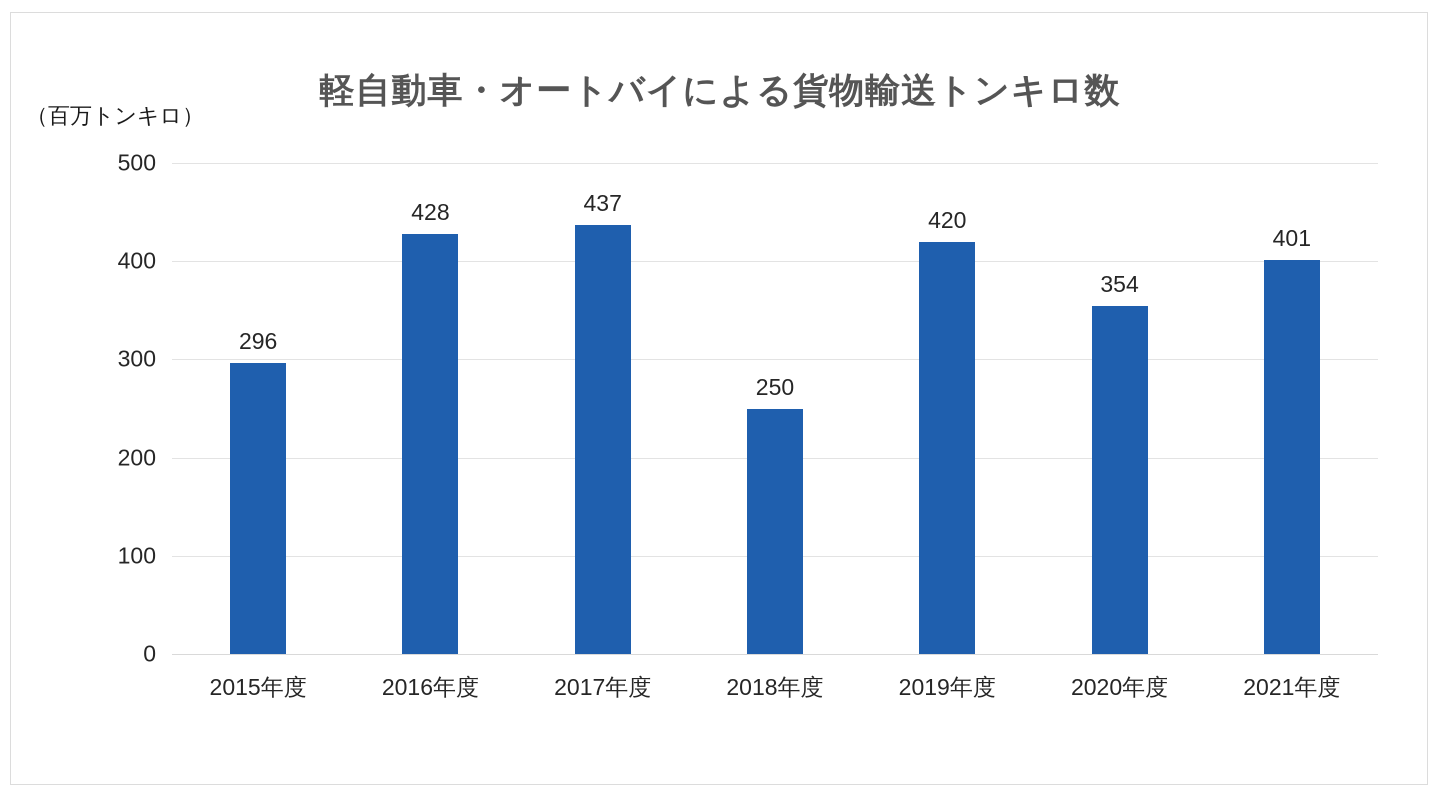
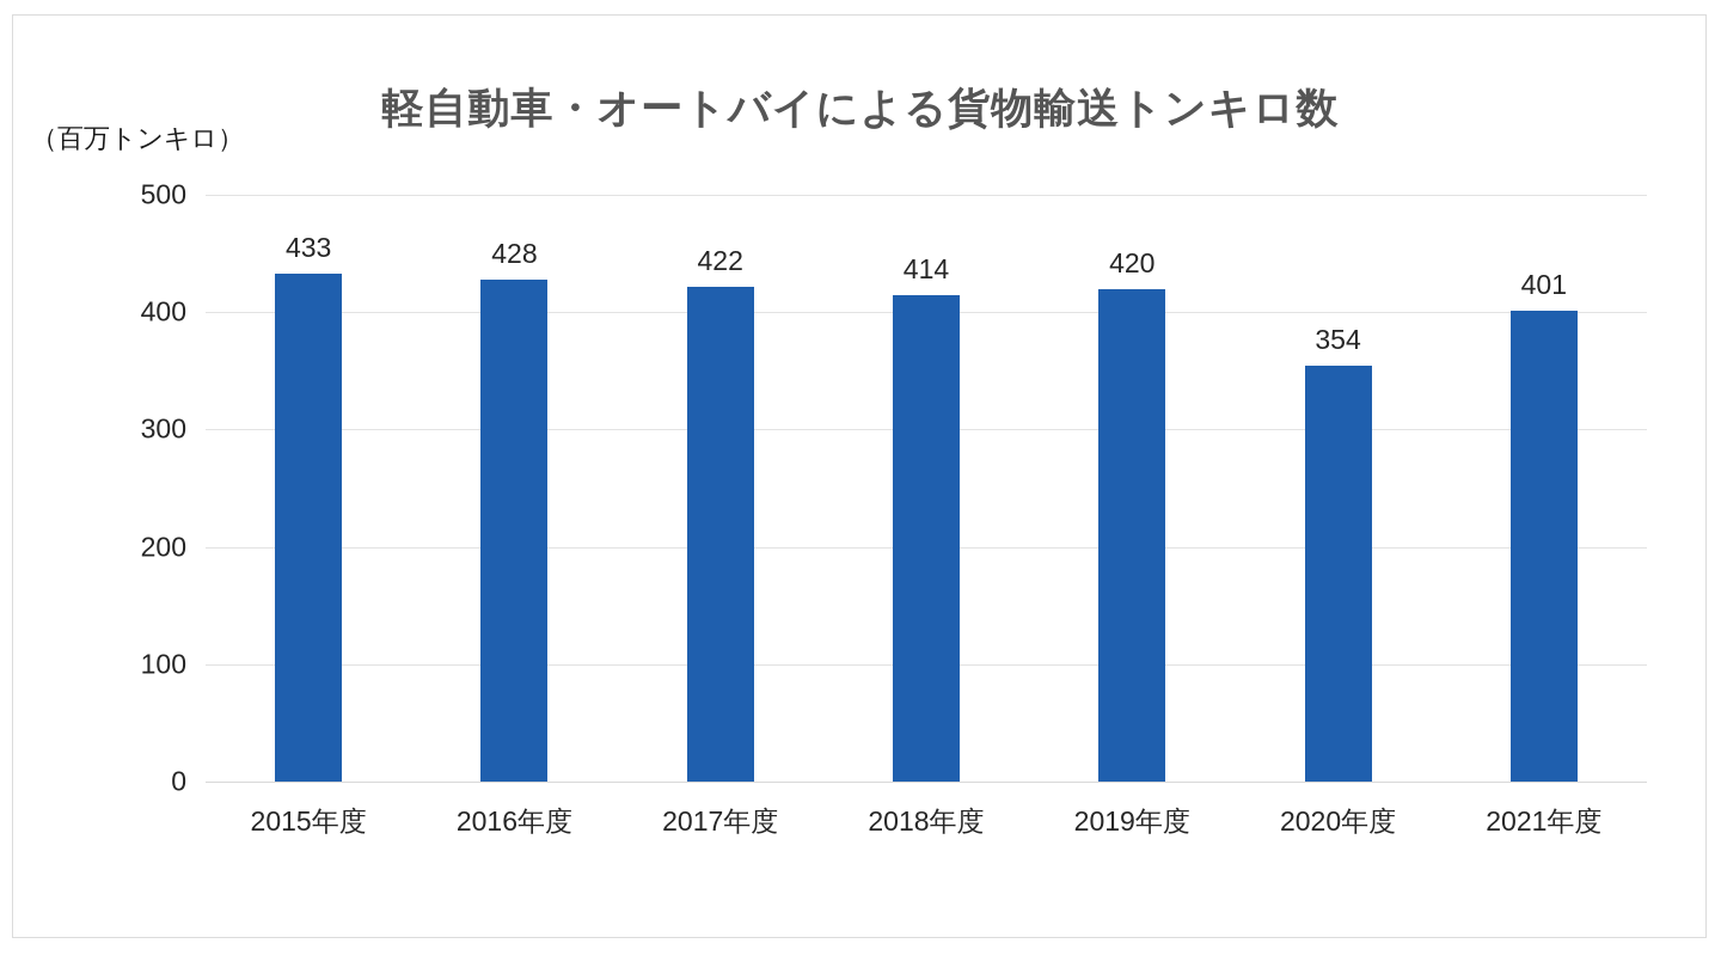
2015年度: 296 -> 433
2017年度: 437 -> 422
2018年度: 250 -> 414
